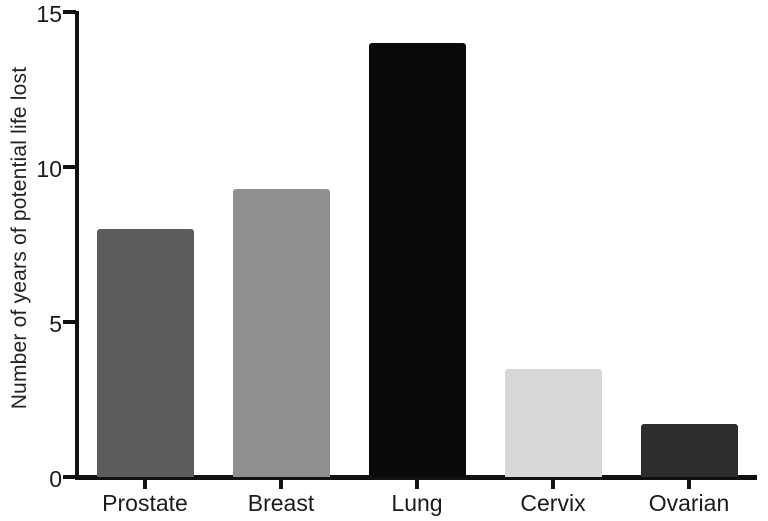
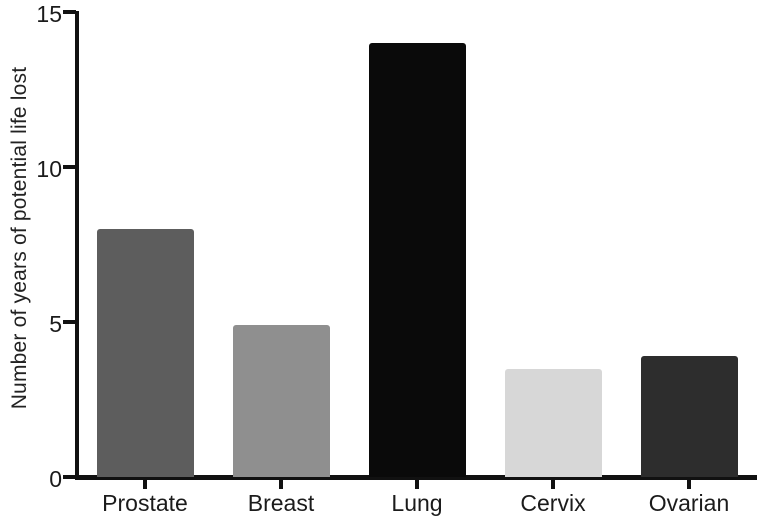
Breast: 9.3 -> 4.9
Ovarian: 1.7 -> 3.9
